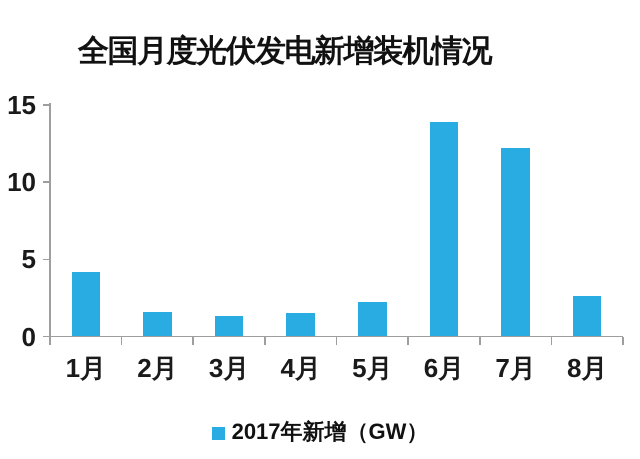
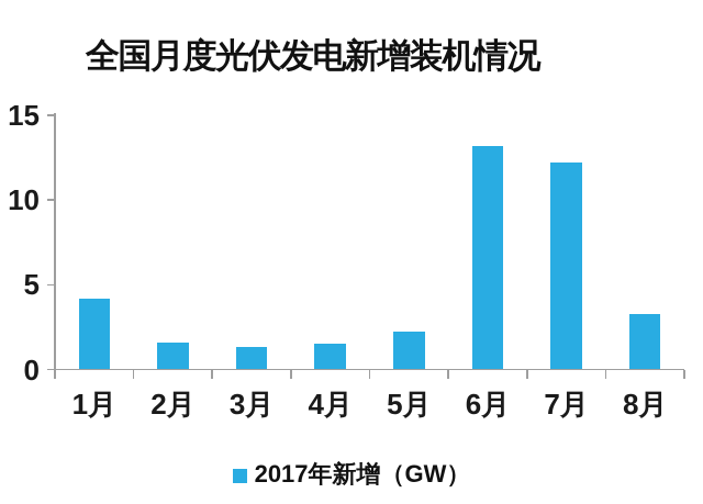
6月: 13.9 -> 13.2
8月: 2.6 -> 3.3
